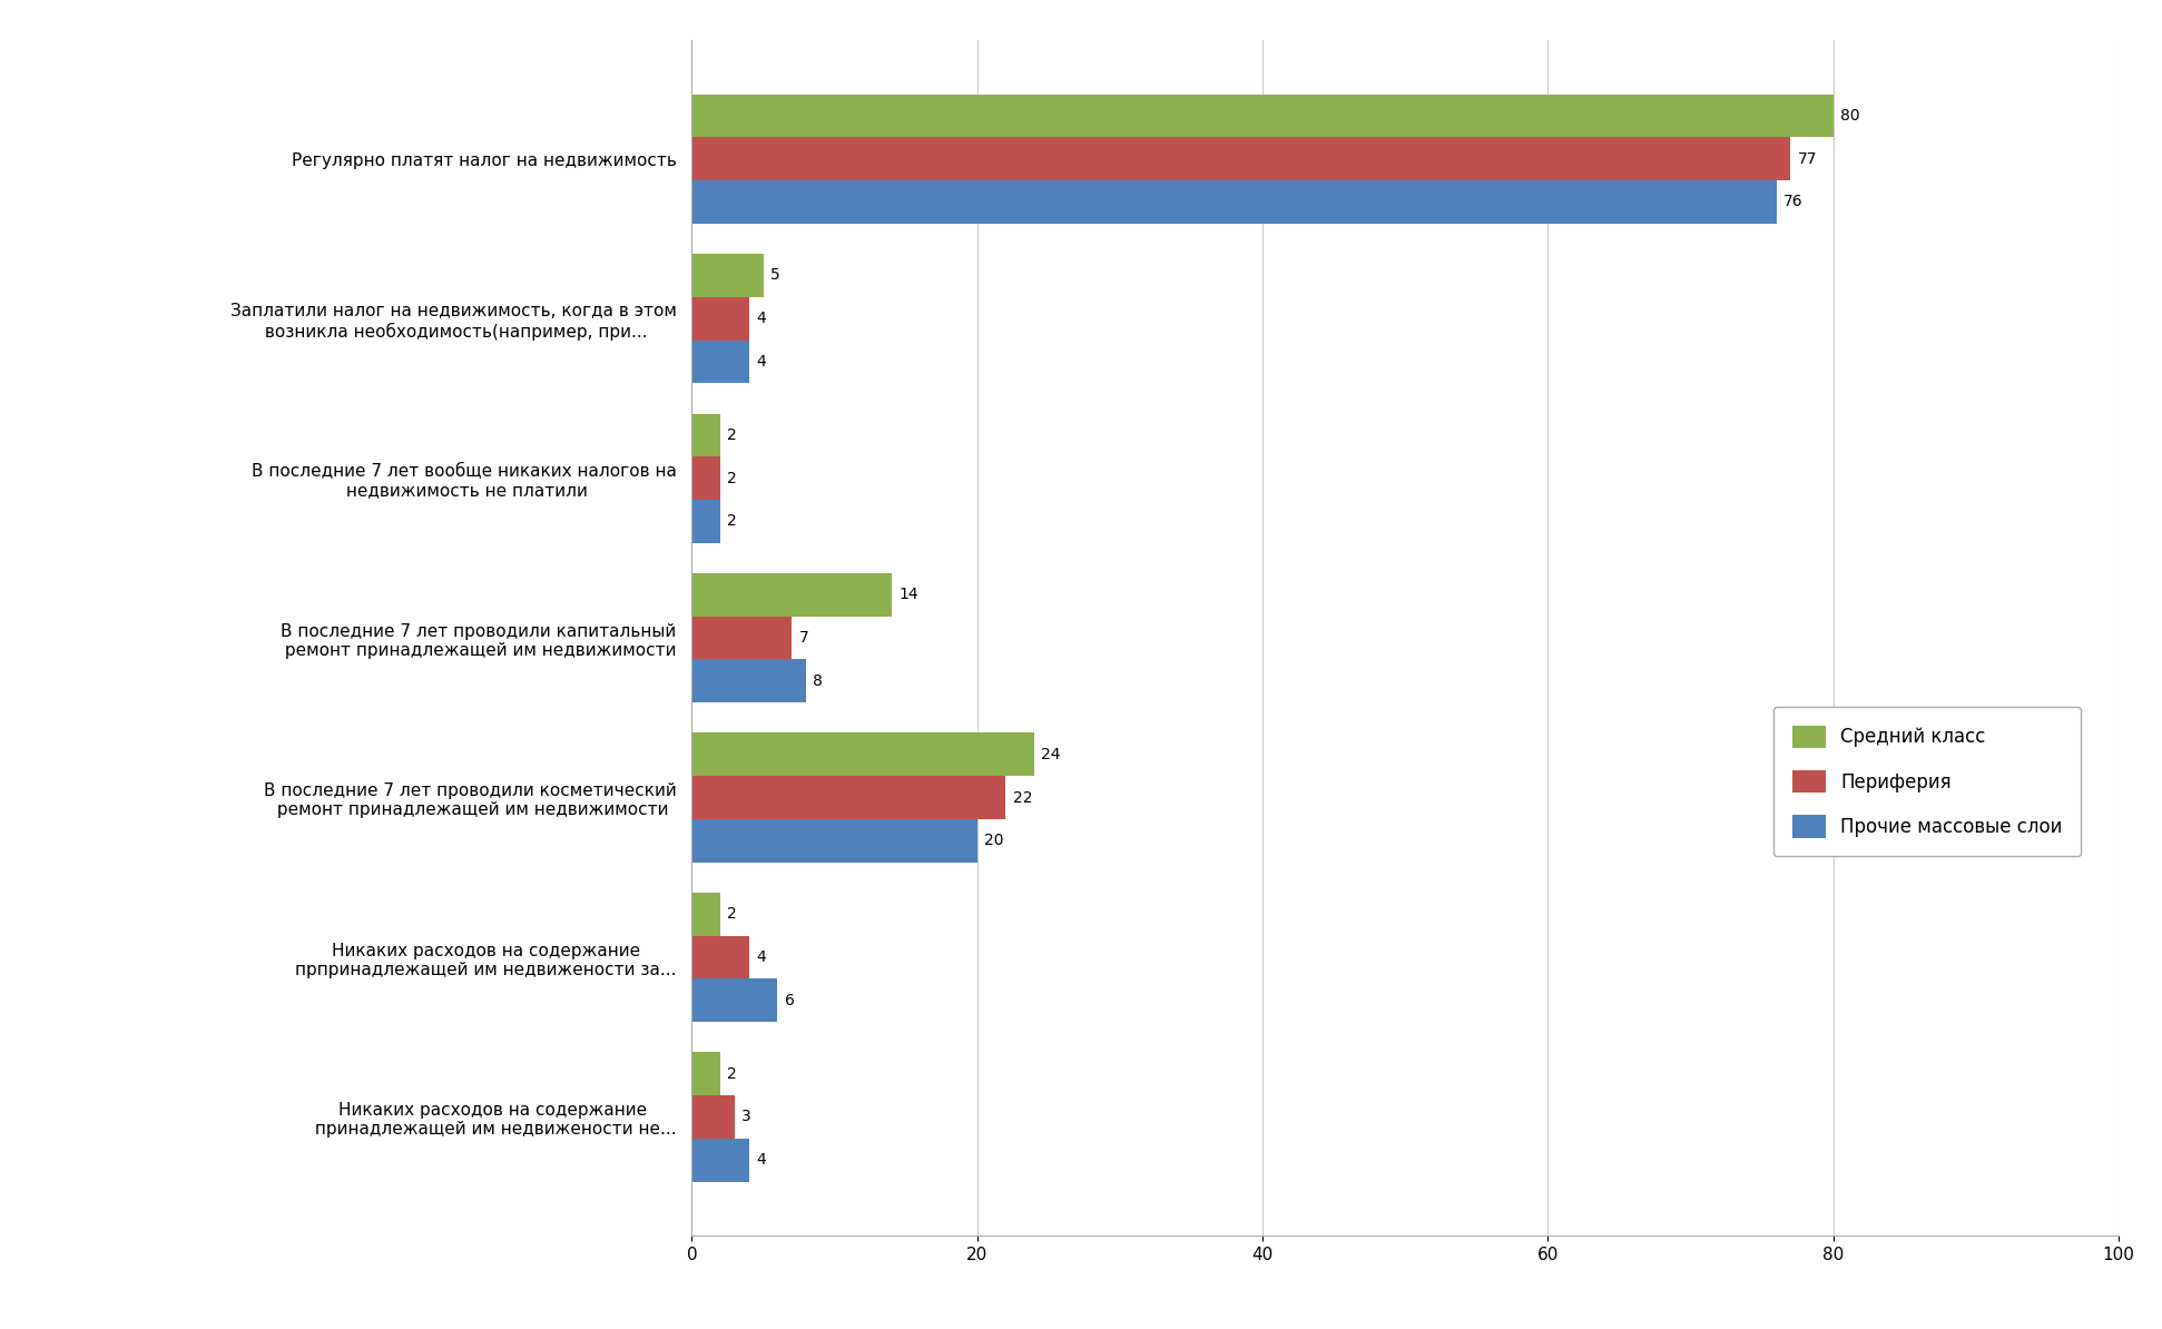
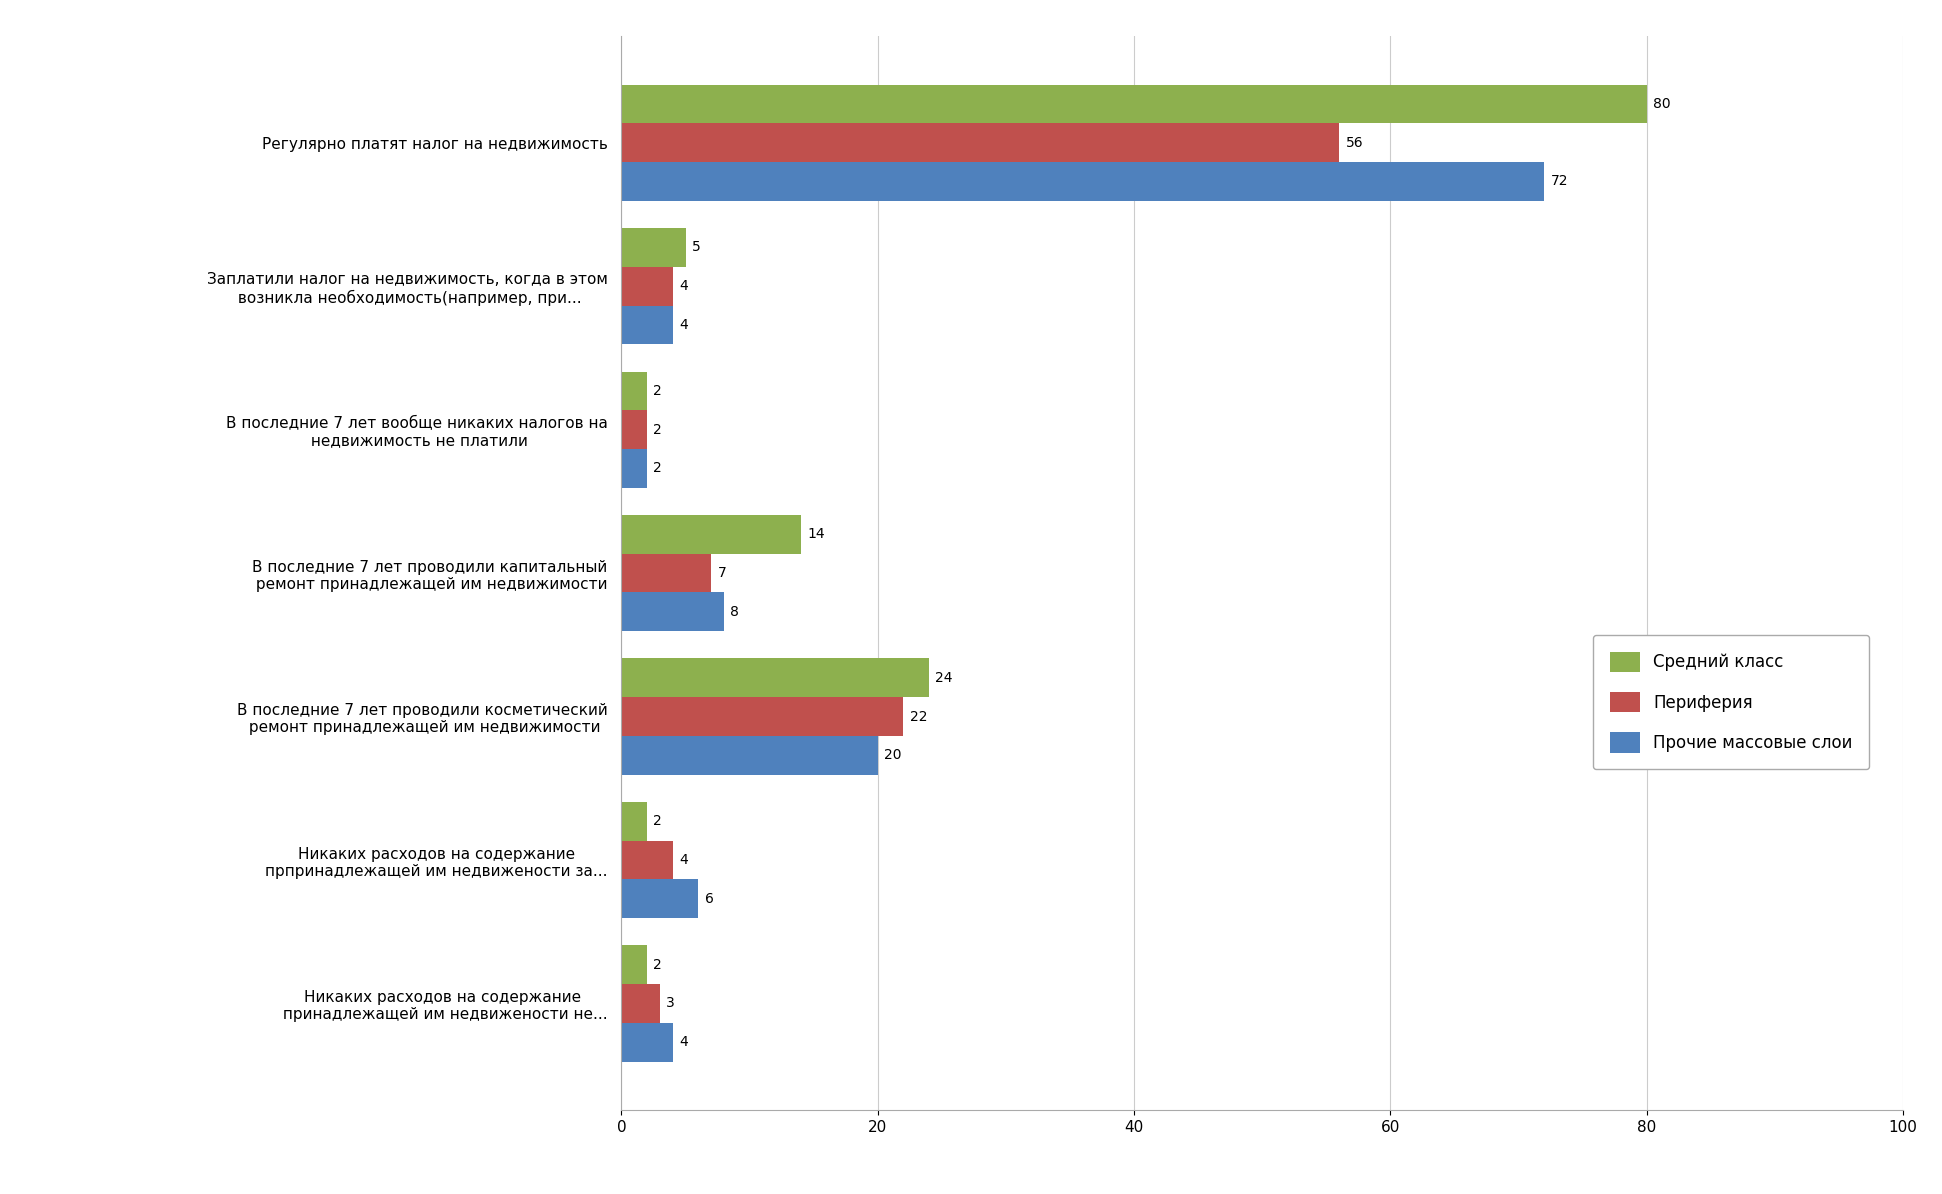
Периферия/Регулярно платят налог на недвижимость: 77 -> 56
Прочие массовые слои/Регулярно платят налог на недвижимость: 76 -> 72
